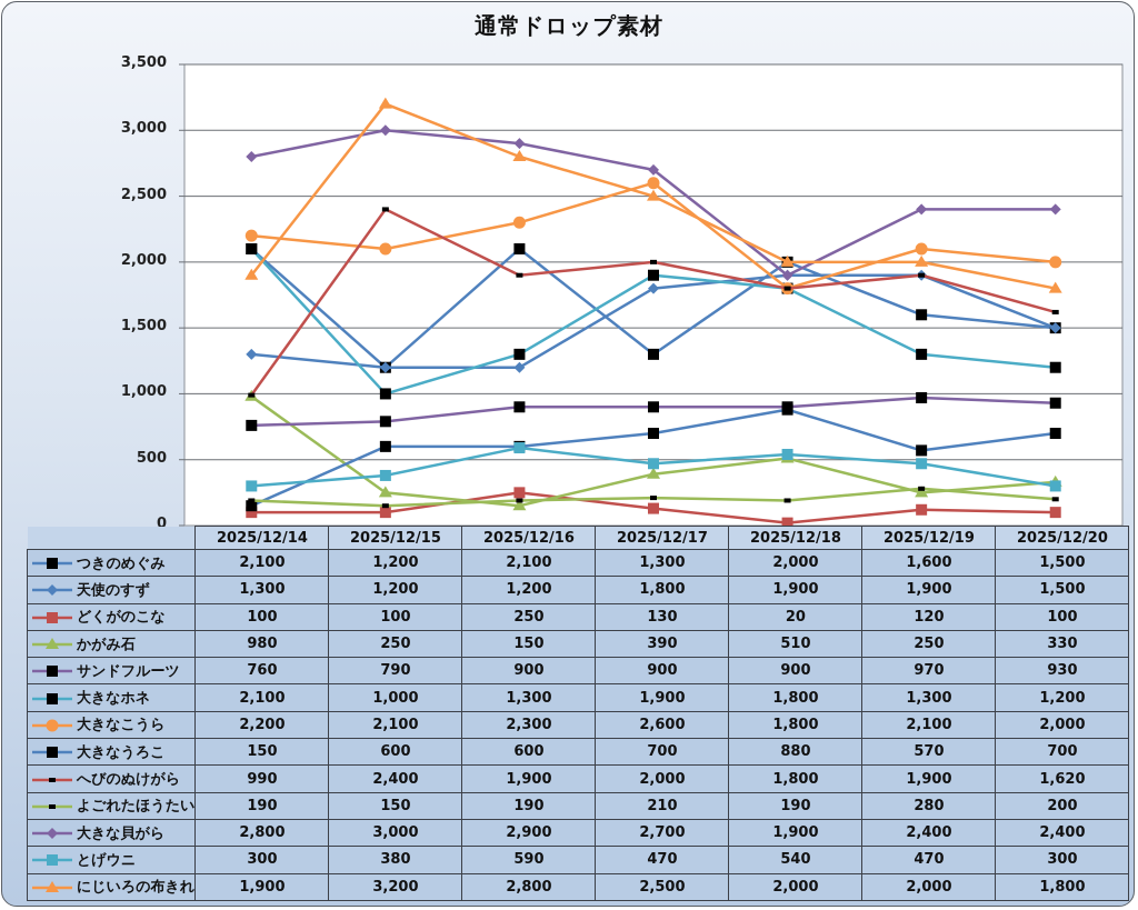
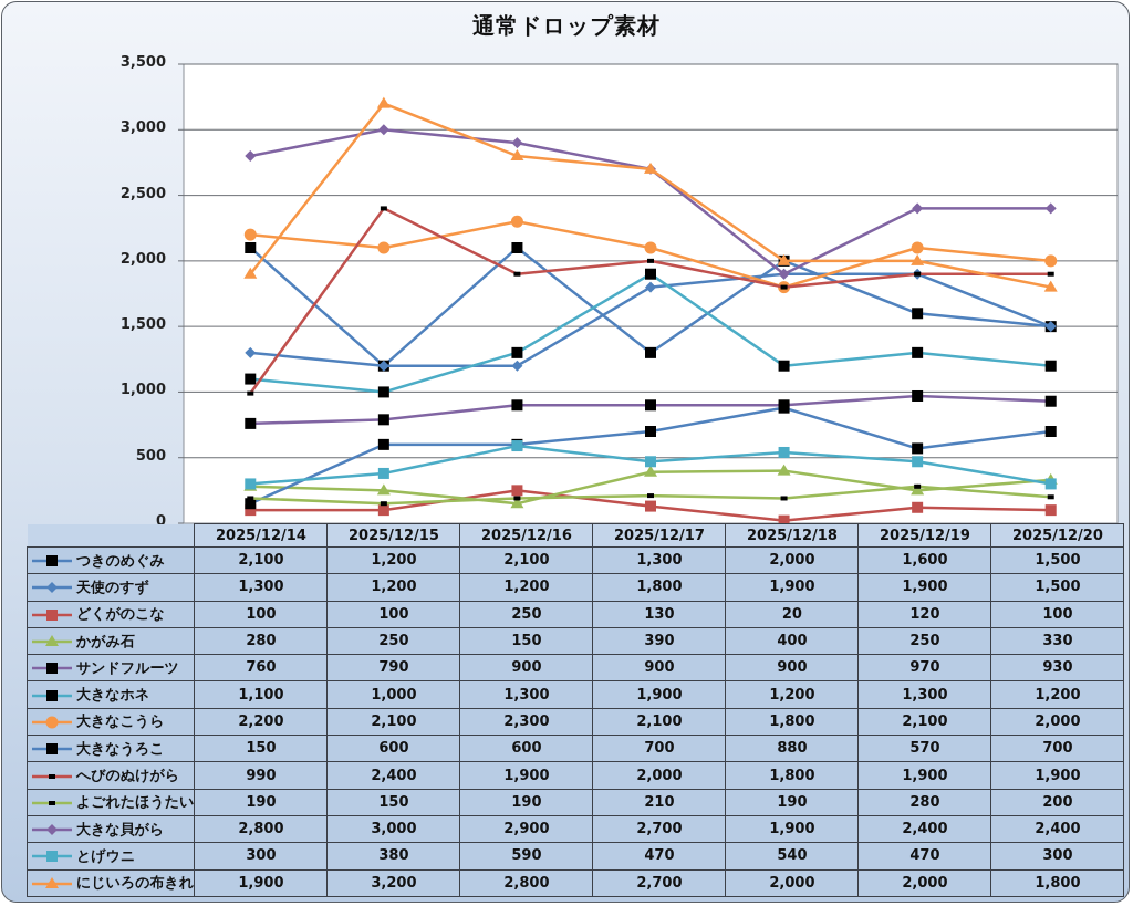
かがみ石/2025/12/14: 980 -> 280
大きなホネ/2025/12/14: 2,100 -> 1,100
大きなこうら/2025/12/17: 2,600 -> 2,100
にじいろの布きれ/2025/12/17: 2,500 -> 2,700
かがみ石/2025/12/18: 510 -> 400
大きなホネ/2025/12/18: 1,800 -> 1,200
へびのぬけがら/2025/12/20: 1,620 -> 1,900
